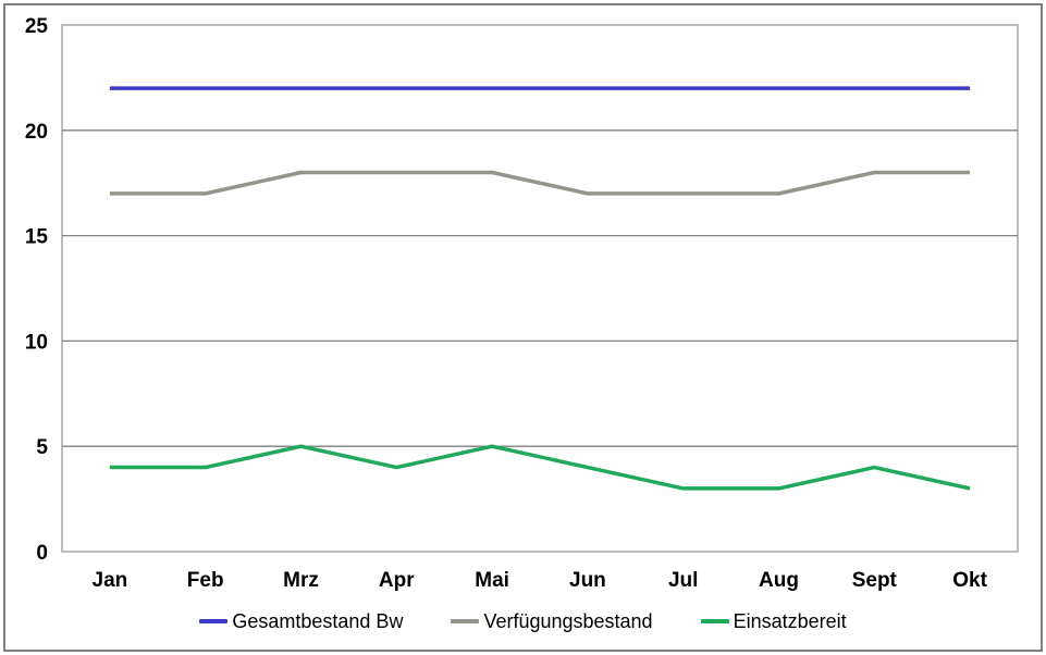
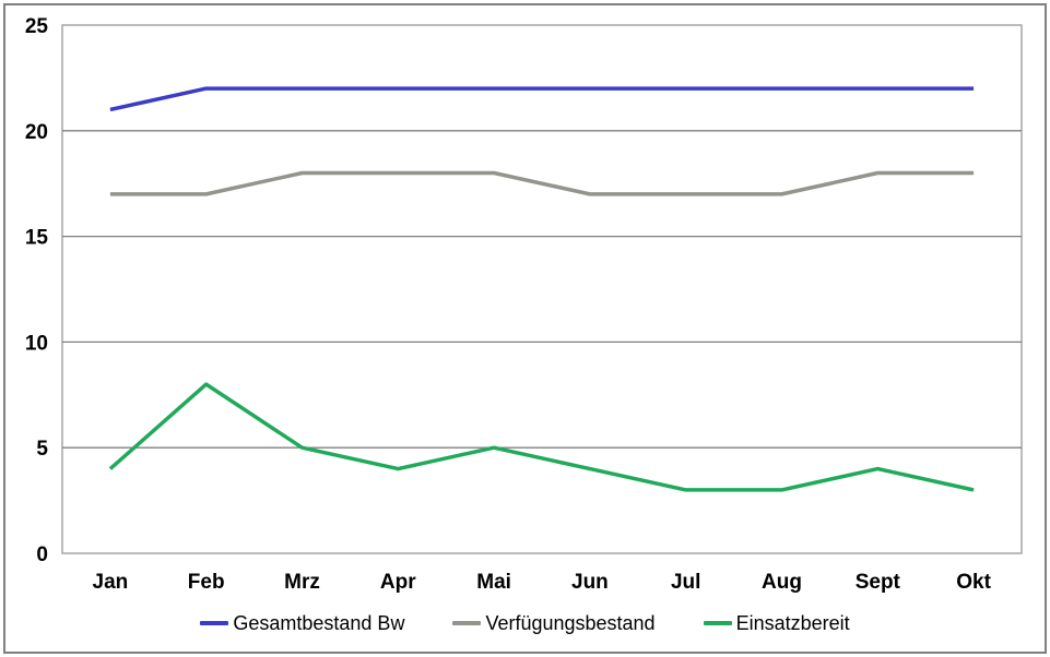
Gesamtbestand Bw/Jan: 22 -> 21
Einsatzbereit/Feb: 4 -> 8
